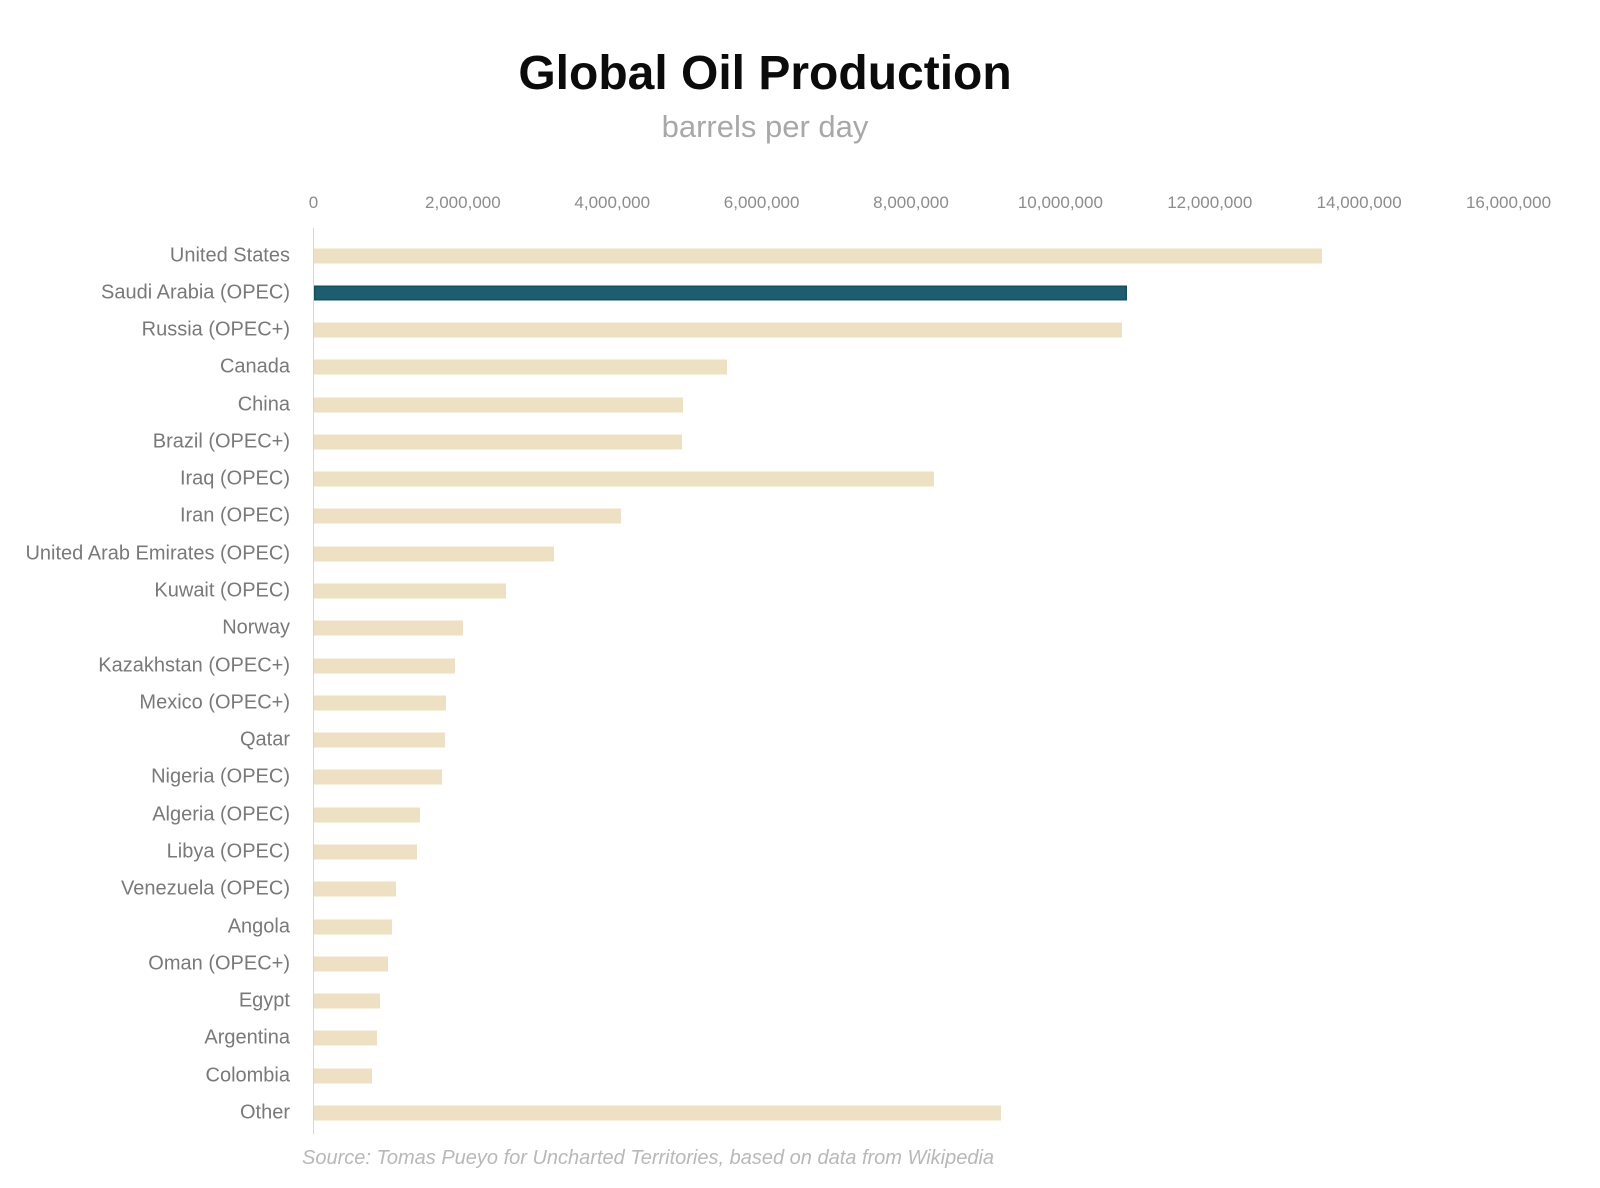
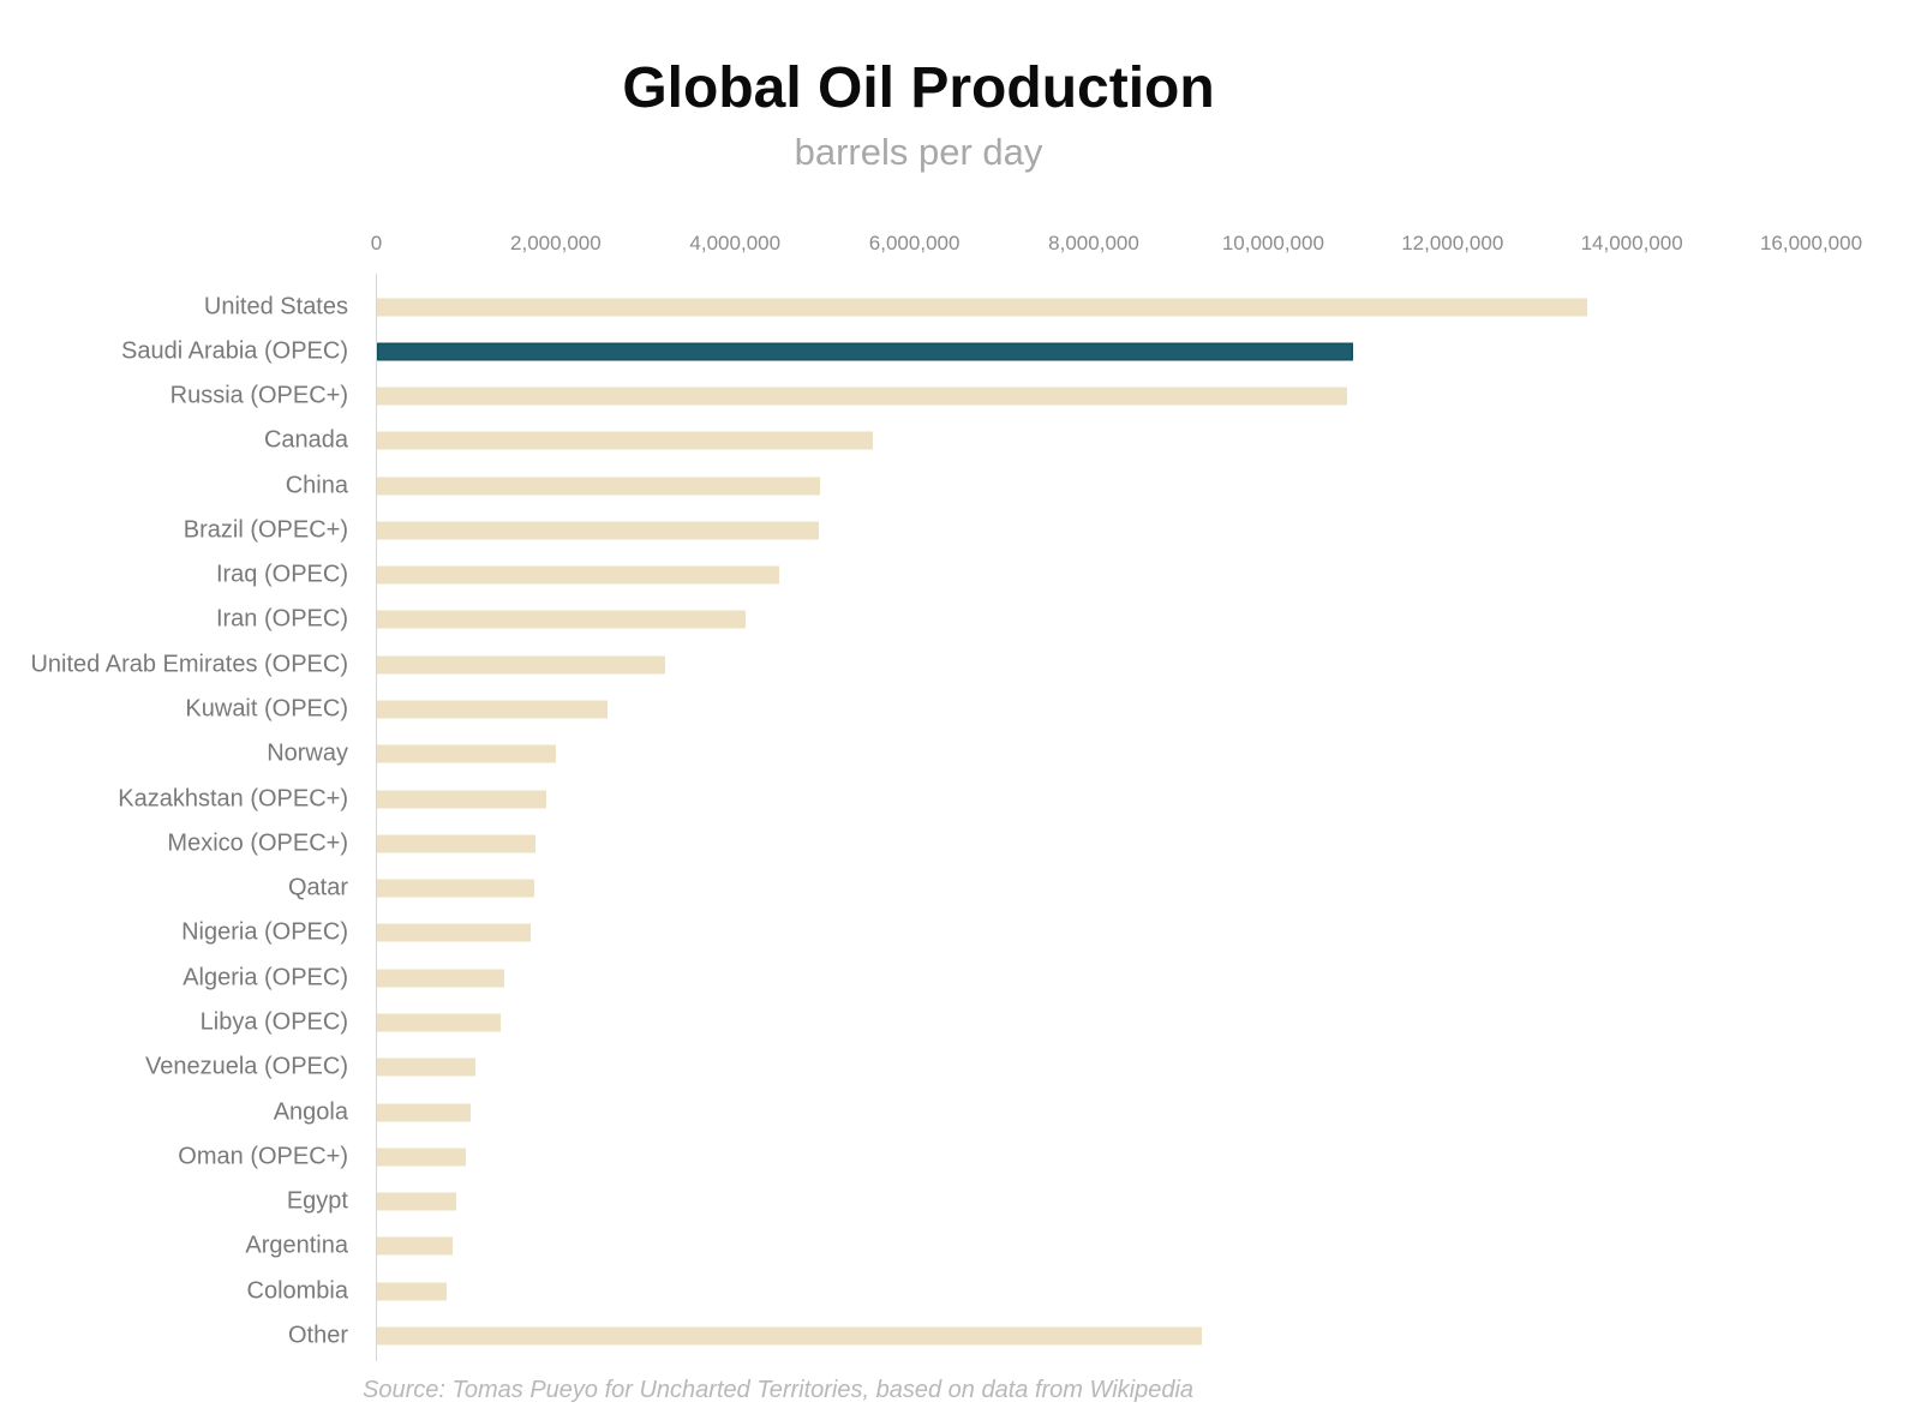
Iraq (OPEC): 8300000 -> 4500000
